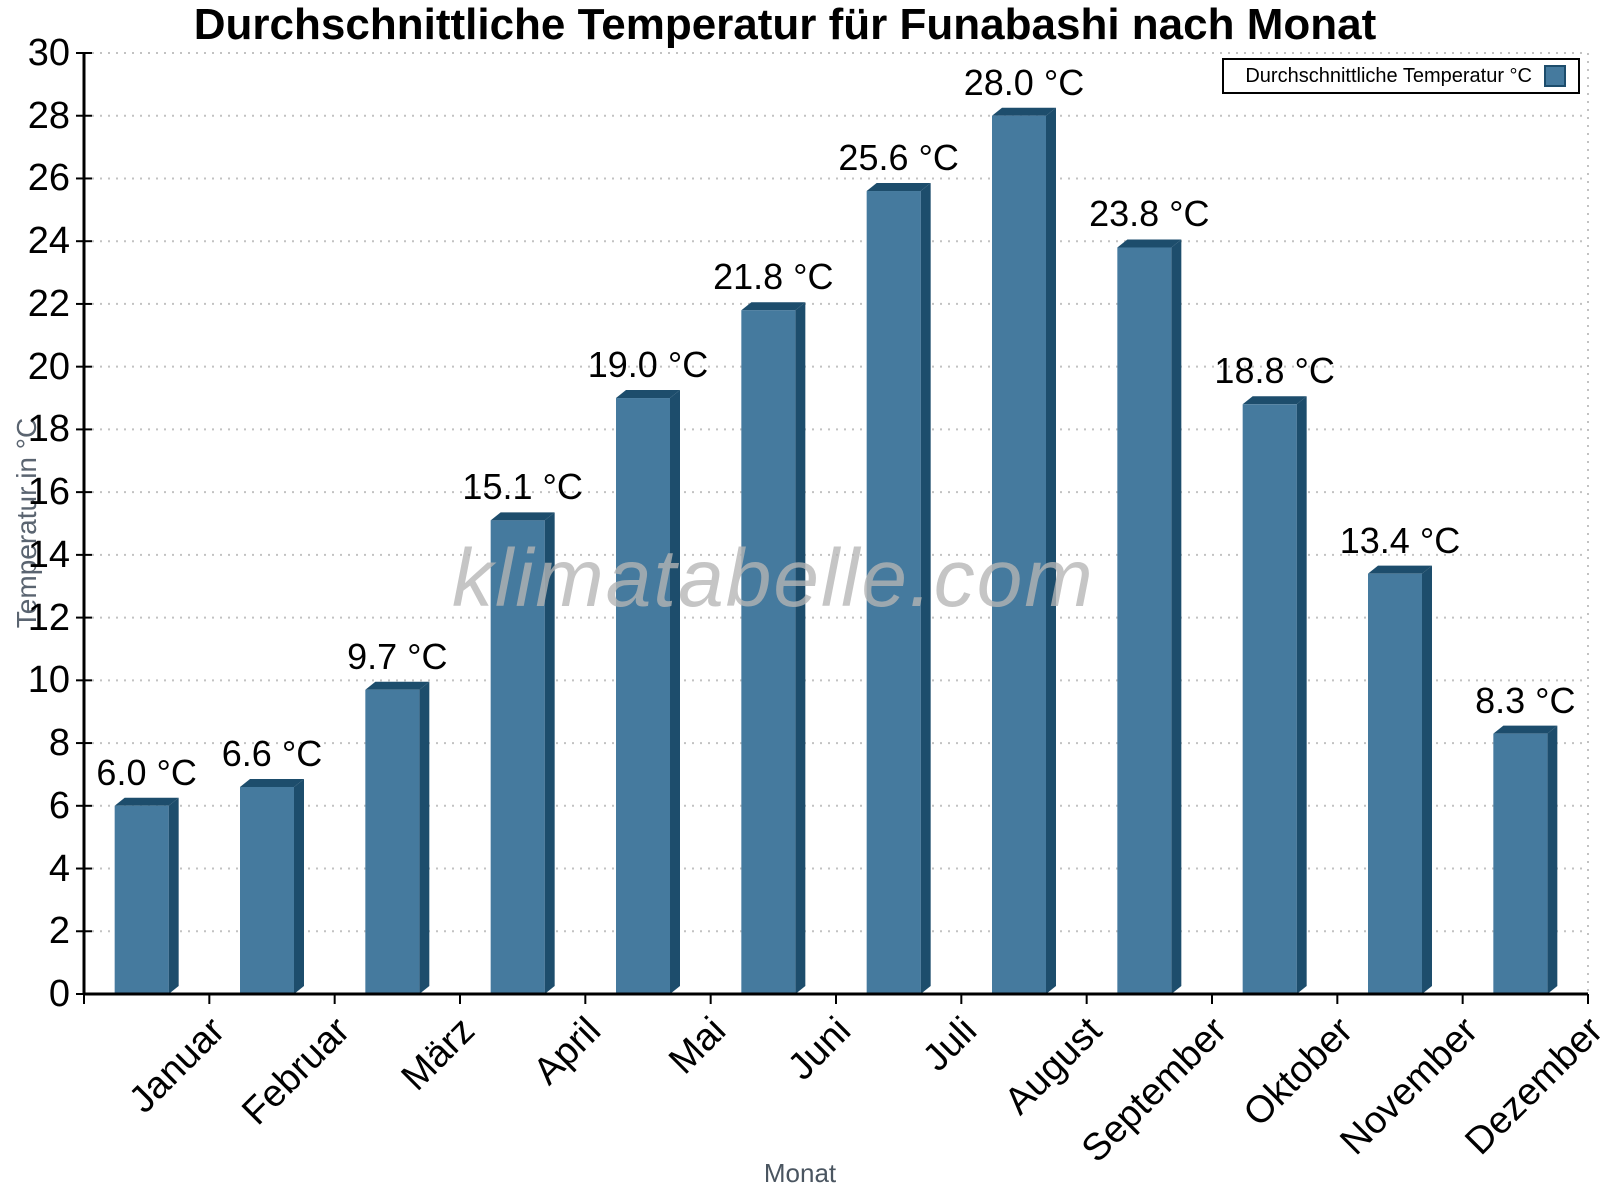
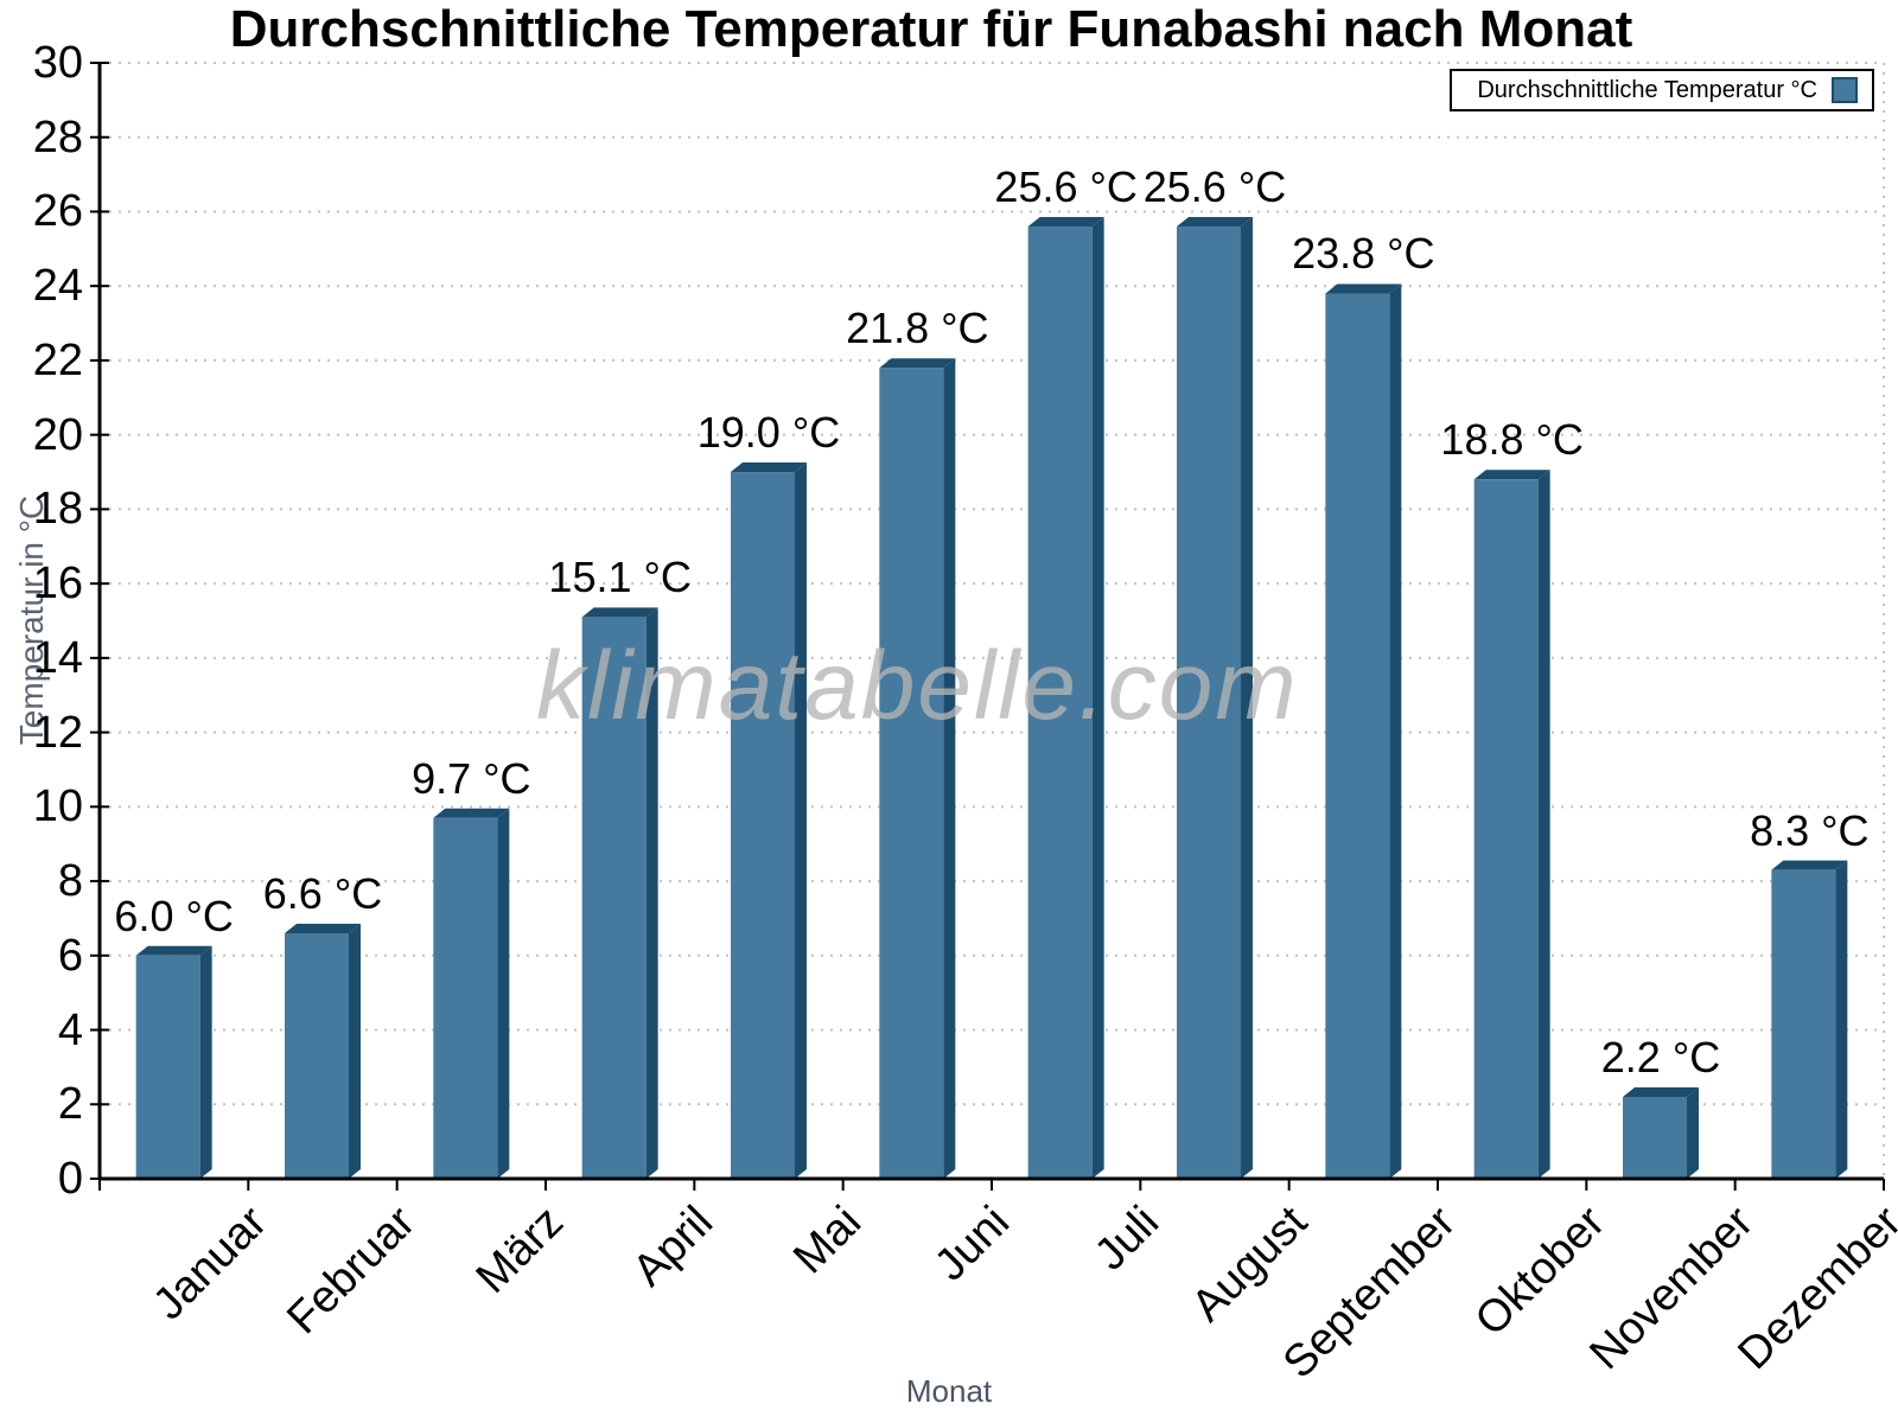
August: 28.0 -> 25.6
November: 13.4 -> 2.2
